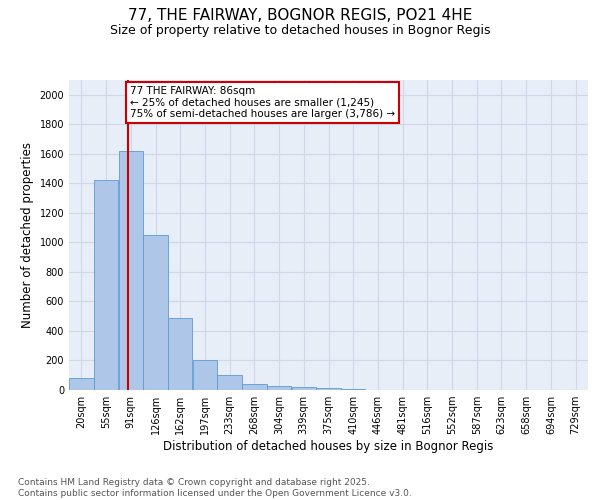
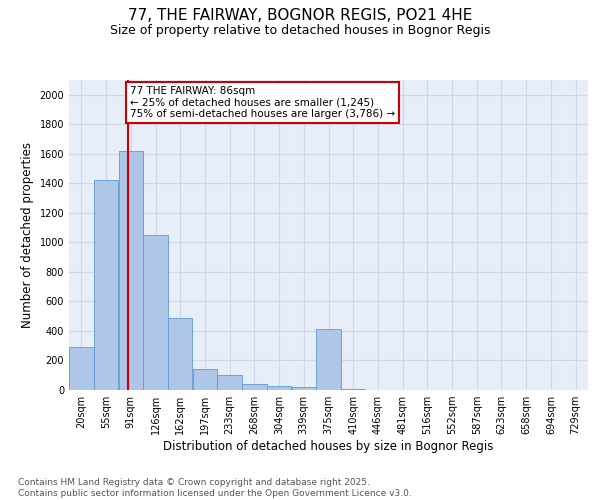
20sqm: 80 -> 290
197sqm: 200 -> 140
375sqm: 20 -> 410
